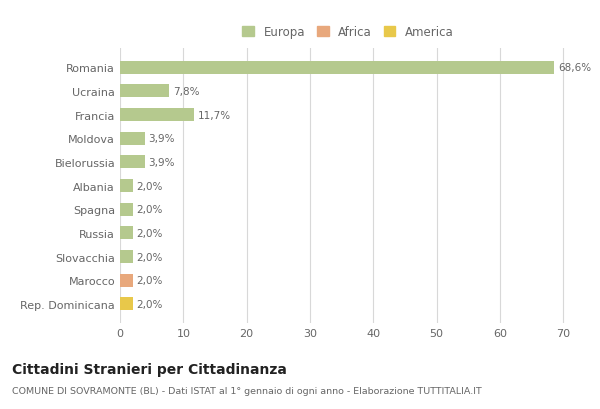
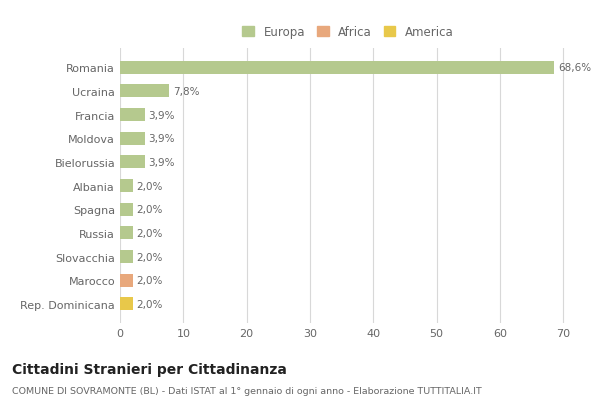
Francia: 11,7% -> 3,9%
